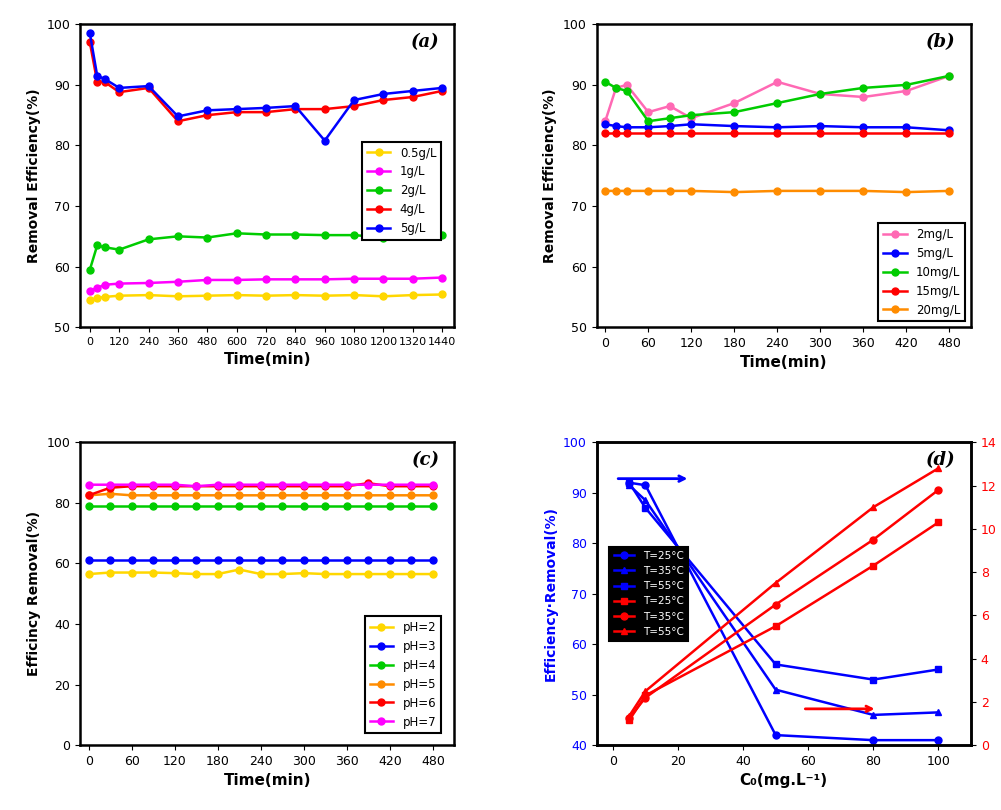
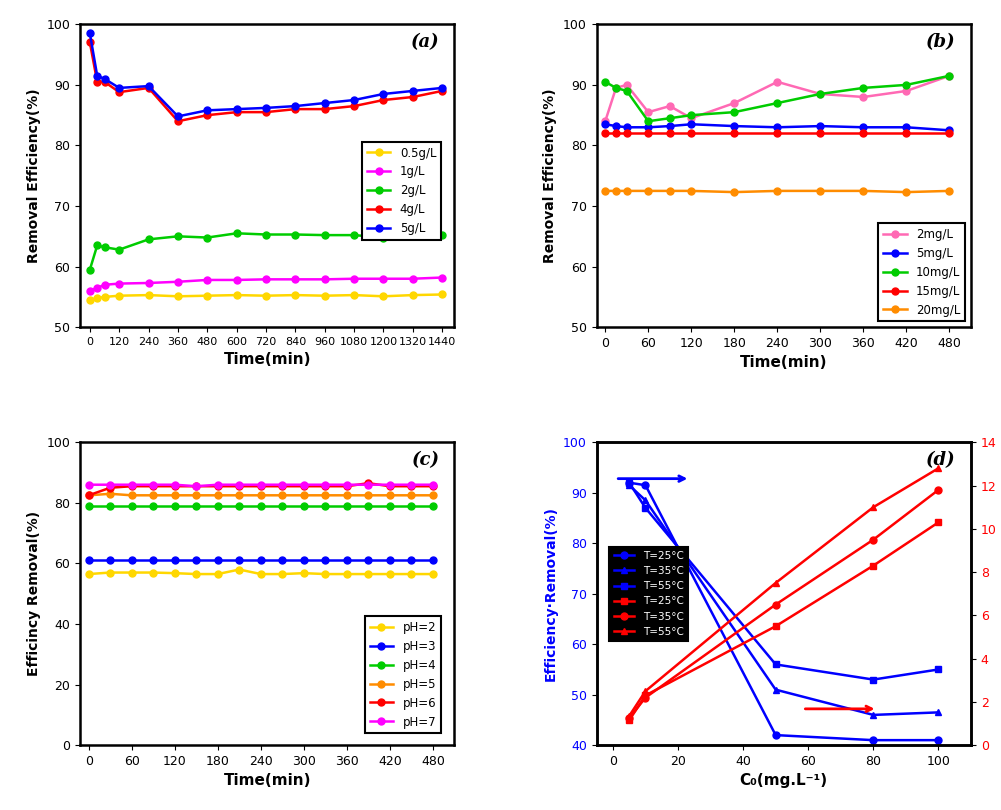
5g/L/960: 80.8 -> 87.0
